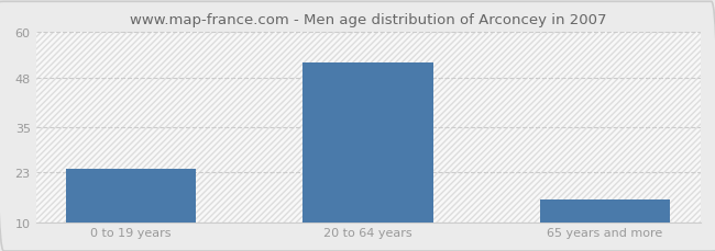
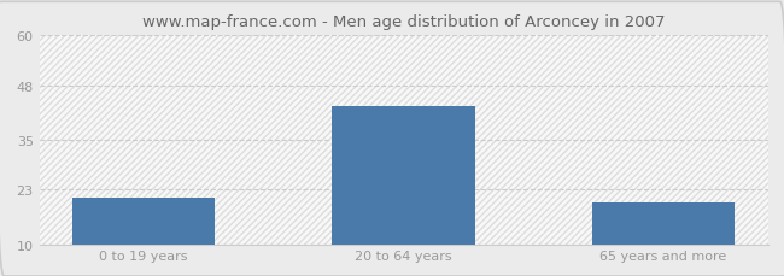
0 to 19 years: 24 -> 21
20 to 64 years: 52 -> 43
65 years and more: 16 -> 20
